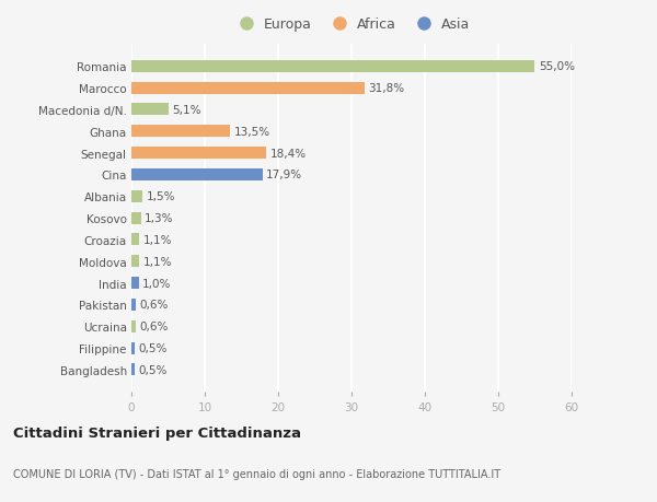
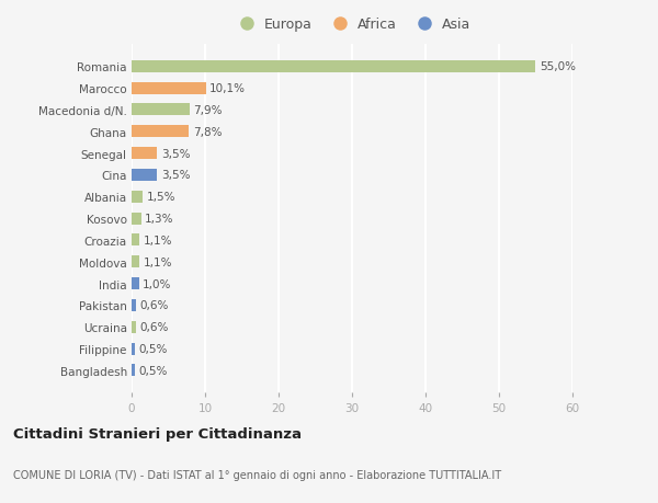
Marocco: 31,8% -> 10,1%
Macedonia d/N.: 5,1% -> 7,9%
Ghana: 13,5% -> 7,8%
Senegal: 18,4% -> 3,5%
Cina: 17,9% -> 3,5%
